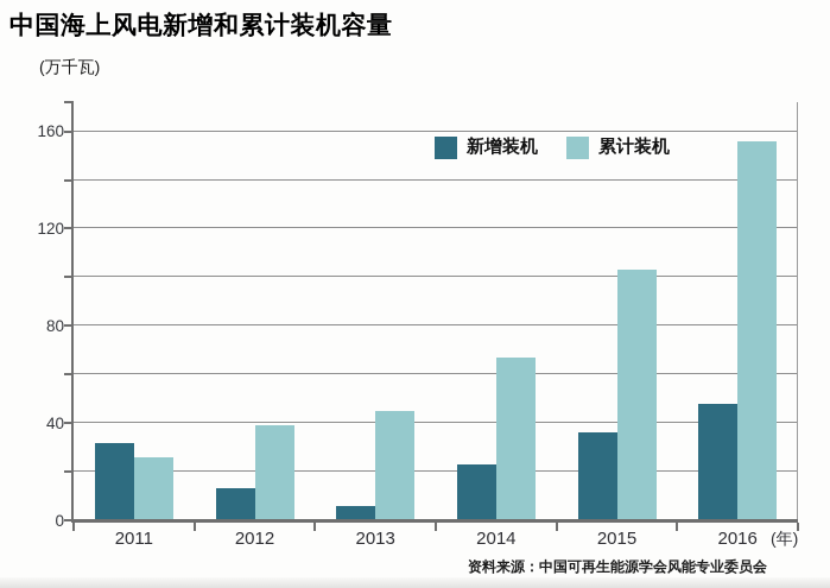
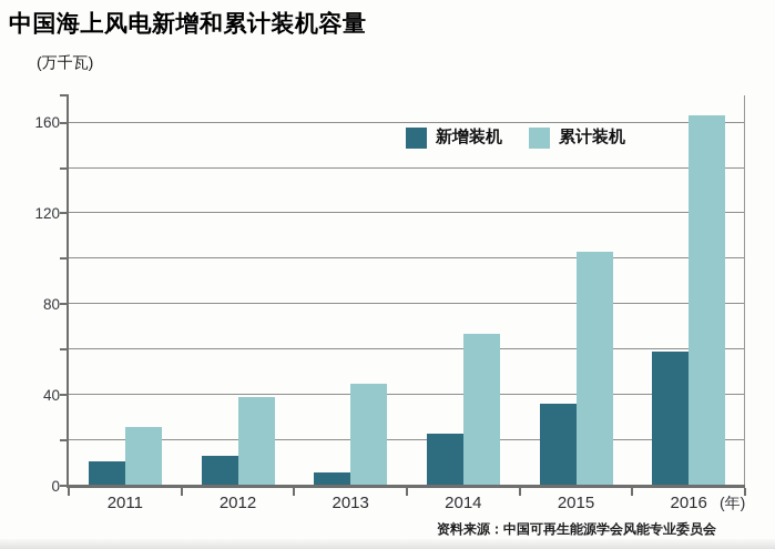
新增装机/2011: 32 -> 11
新增装机/2016: 48 -> 59
累计装机/2016: 156 -> 163
